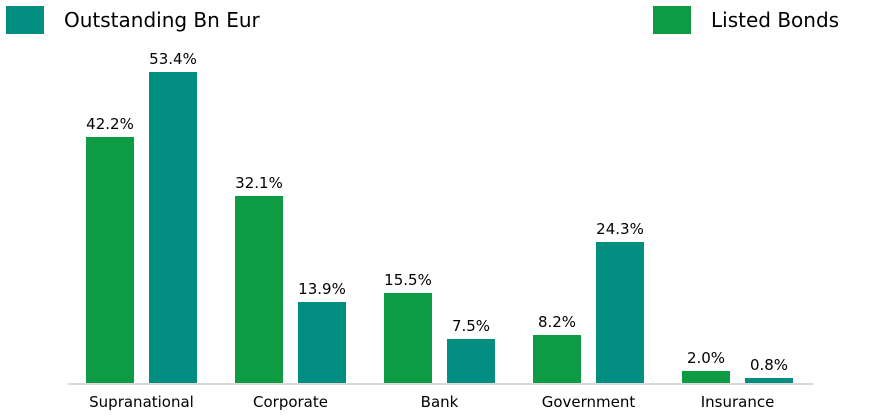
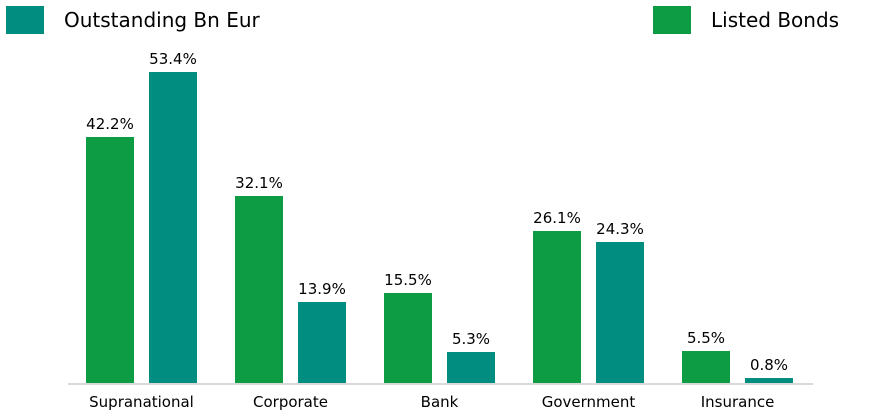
Outstanding Bn Eur/Bank: 7.5% -> 5.3%
Listed Bonds/Government: 8.2% -> 26.1%
Listed Bonds/Insurance: 2.0% -> 5.5%
